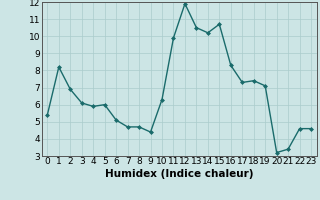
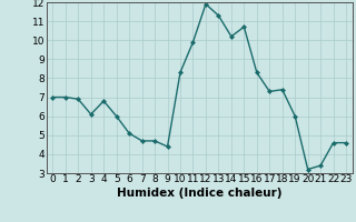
0: 5.4 -> 7.0
1: 8.2 -> 7.0
4: 5.9 -> 6.8
10: 6.3 -> 8.3
13: 10.5 -> 11.3
19: 7.1 -> 6.0
